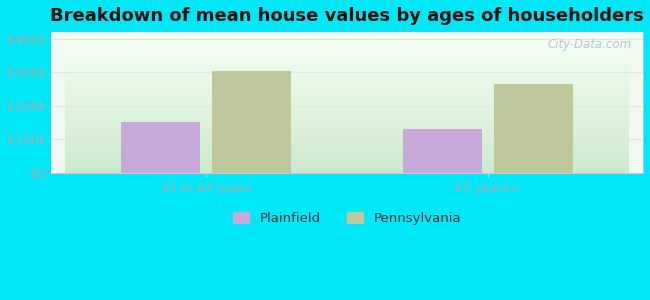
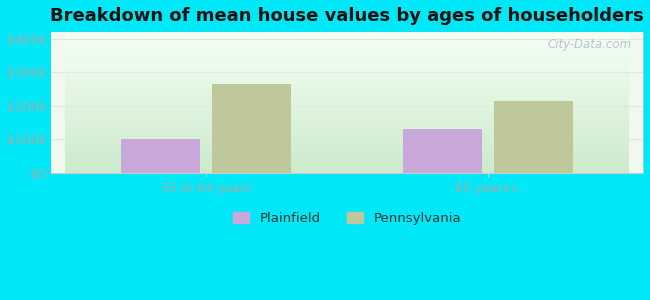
Plainfield/35 to 64 years: $150k -> $100k
Pennsylvania/35 to 64 years: $305k -> $265k
Pennsylvania/65 years+: $265k -> $215k
